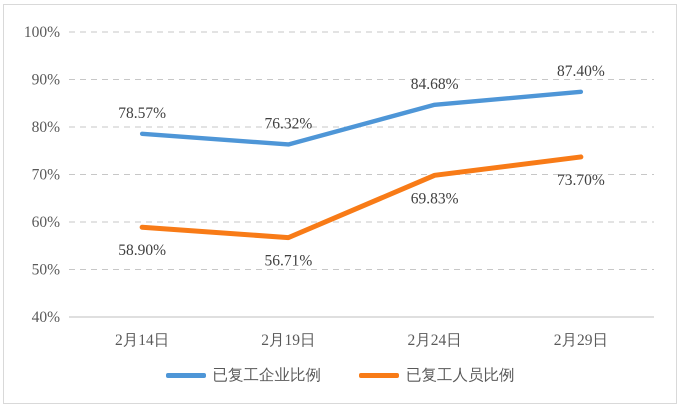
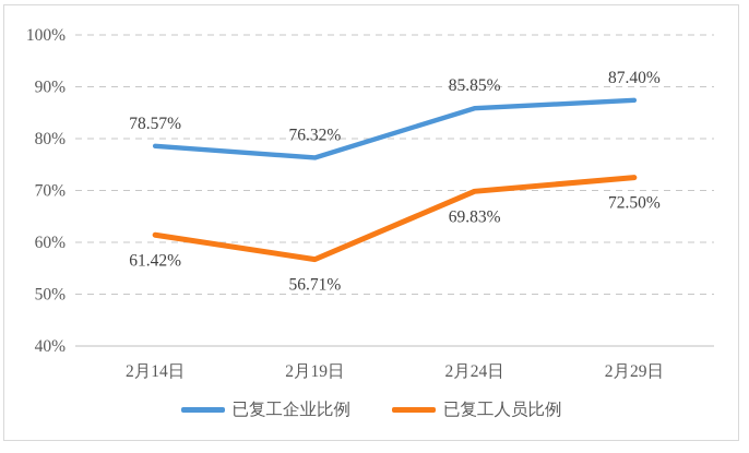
已复工人员比例/2月14日: 58.90% -> 61.42%
已复工企业比例/2月24日: 84.68% -> 85.85%
已复工人员比例/2月29日: 73.70% -> 72.50%
